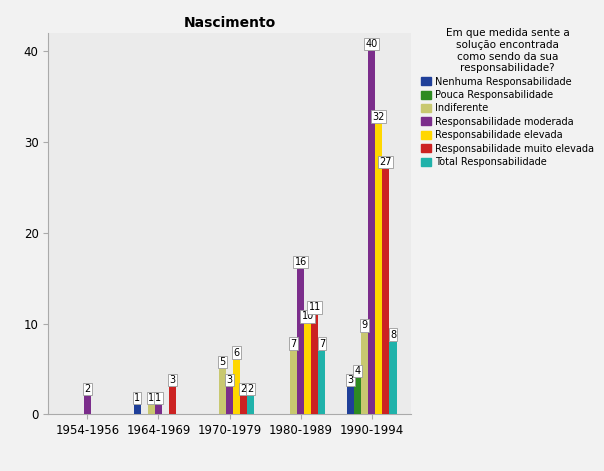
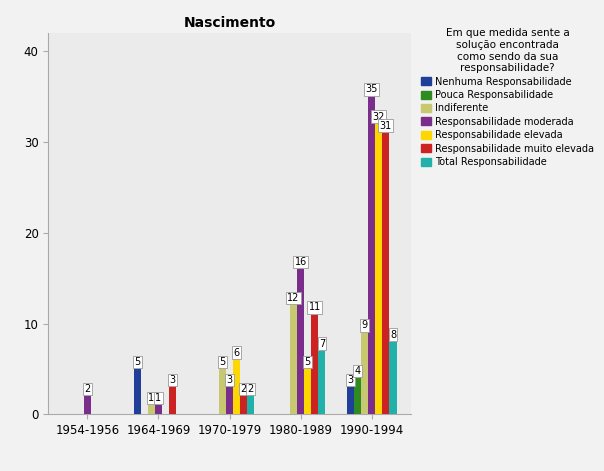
Nenhuma Responsabilidade/1964-1969: 1 -> 5
Indiferente/1980-1989: 7 -> 12
Responsabilidade elevada/1980-1989: 10 -> 5
Responsabilidade moderada/1990-1994: 40 -> 35
Responsabilidade muito elevada/1990-1994: 27 -> 31
